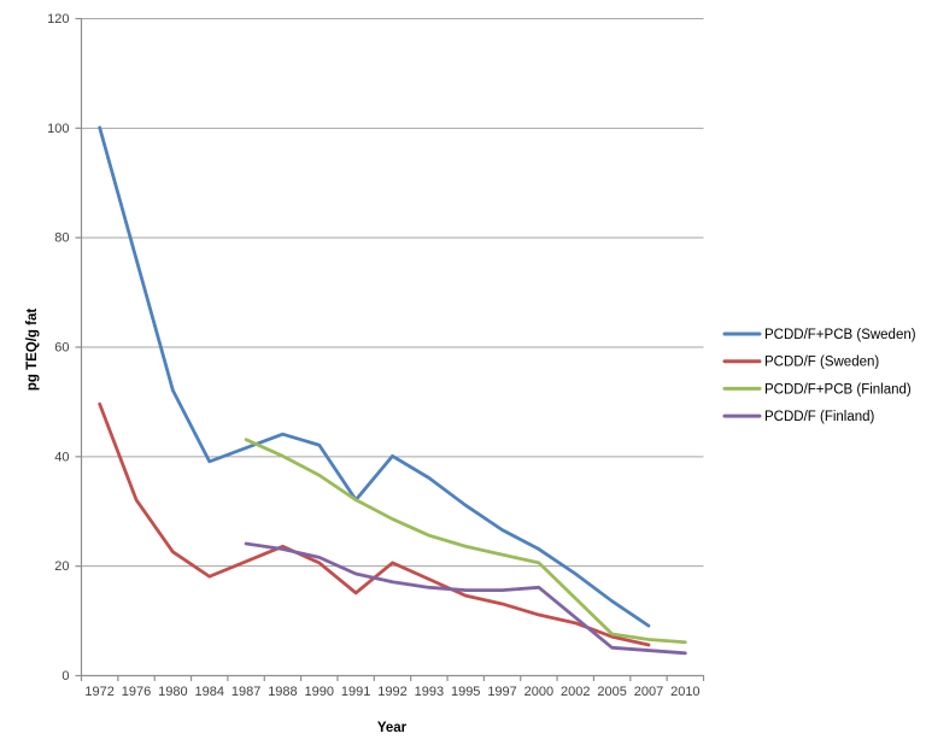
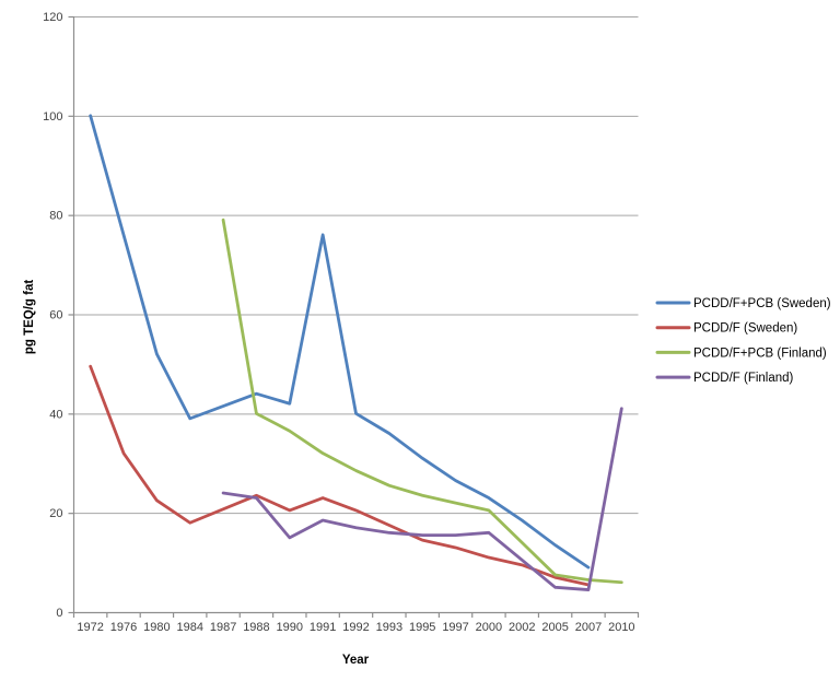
PCDD/F+PCB (Finland)/1987: 43 -> 79
PCDD/F (Finland)/1990: 22 -> 15
PCDD/F+PCB (Sweden)/1991: 32 -> 76
PCDD/F (Sweden)/1991: 15 -> 23
PCDD/F (Finland)/2010: 4 -> 41
